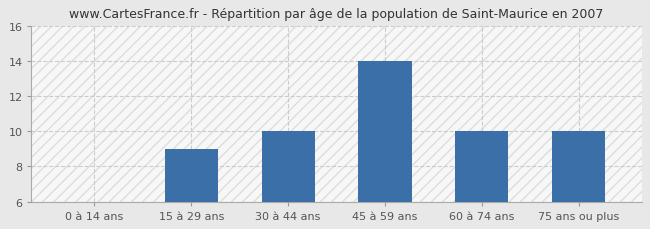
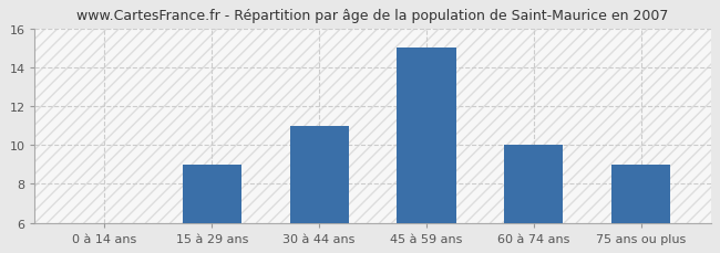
30 à 44 ans: 10 -> 11
45 à 59 ans: 14 -> 15
75 ans ou plus: 10 -> 9
